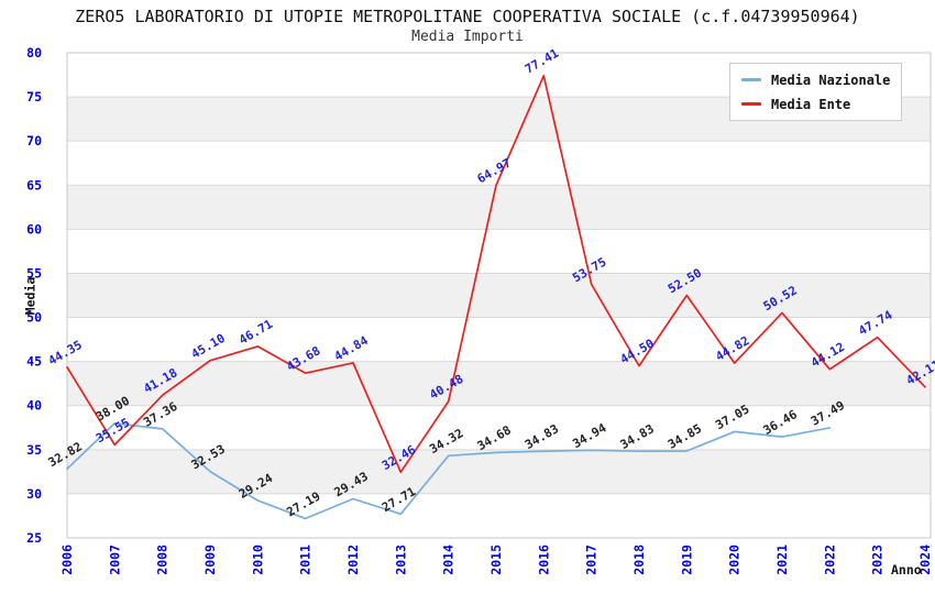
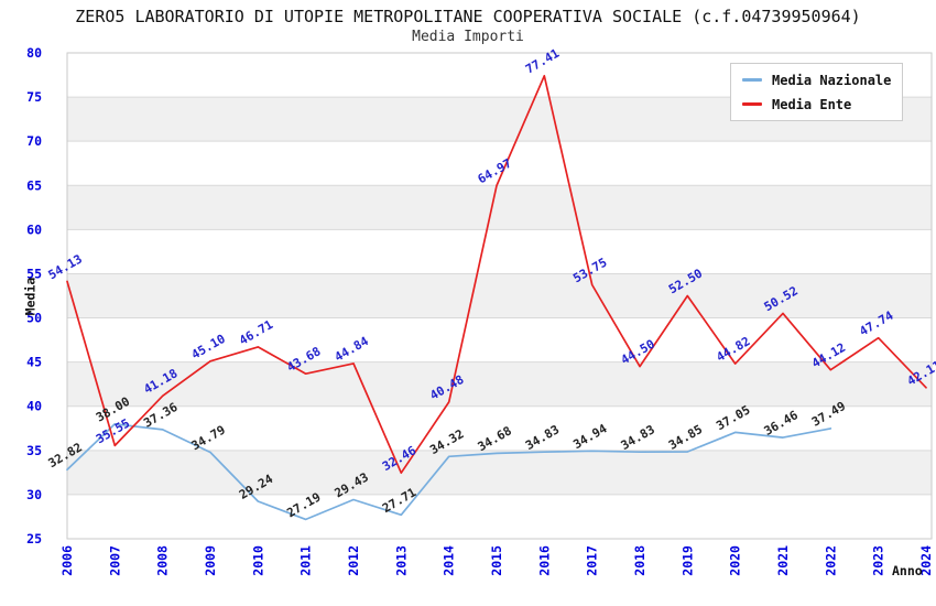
Media Ente/2006: 44.35 -> 54.13
Media Nazionale/2009: 32.53 -> 34.79
